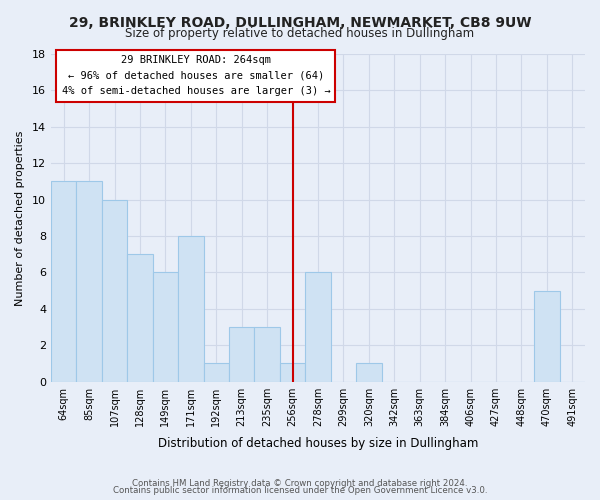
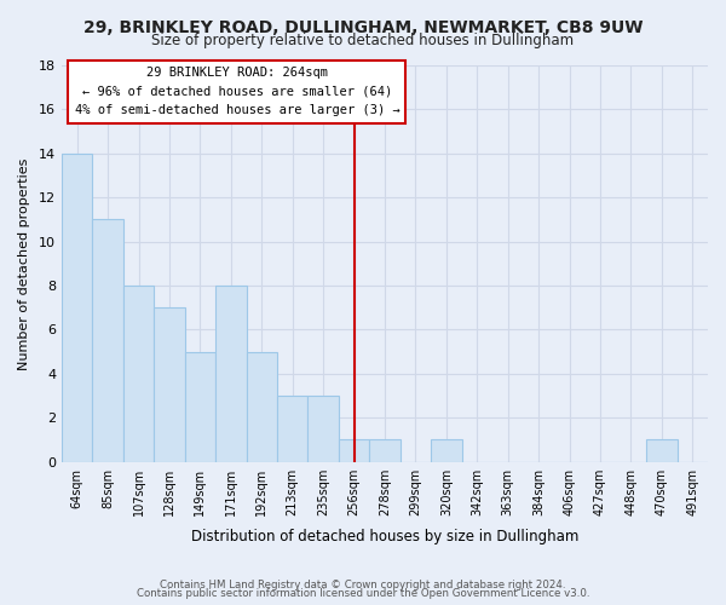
64sqm: 11 -> 14
107sqm: 10 -> 8
149sqm: 6 -> 5
192sqm: 1 -> 5
278sqm: 6 -> 1
470sqm: 5 -> 1
